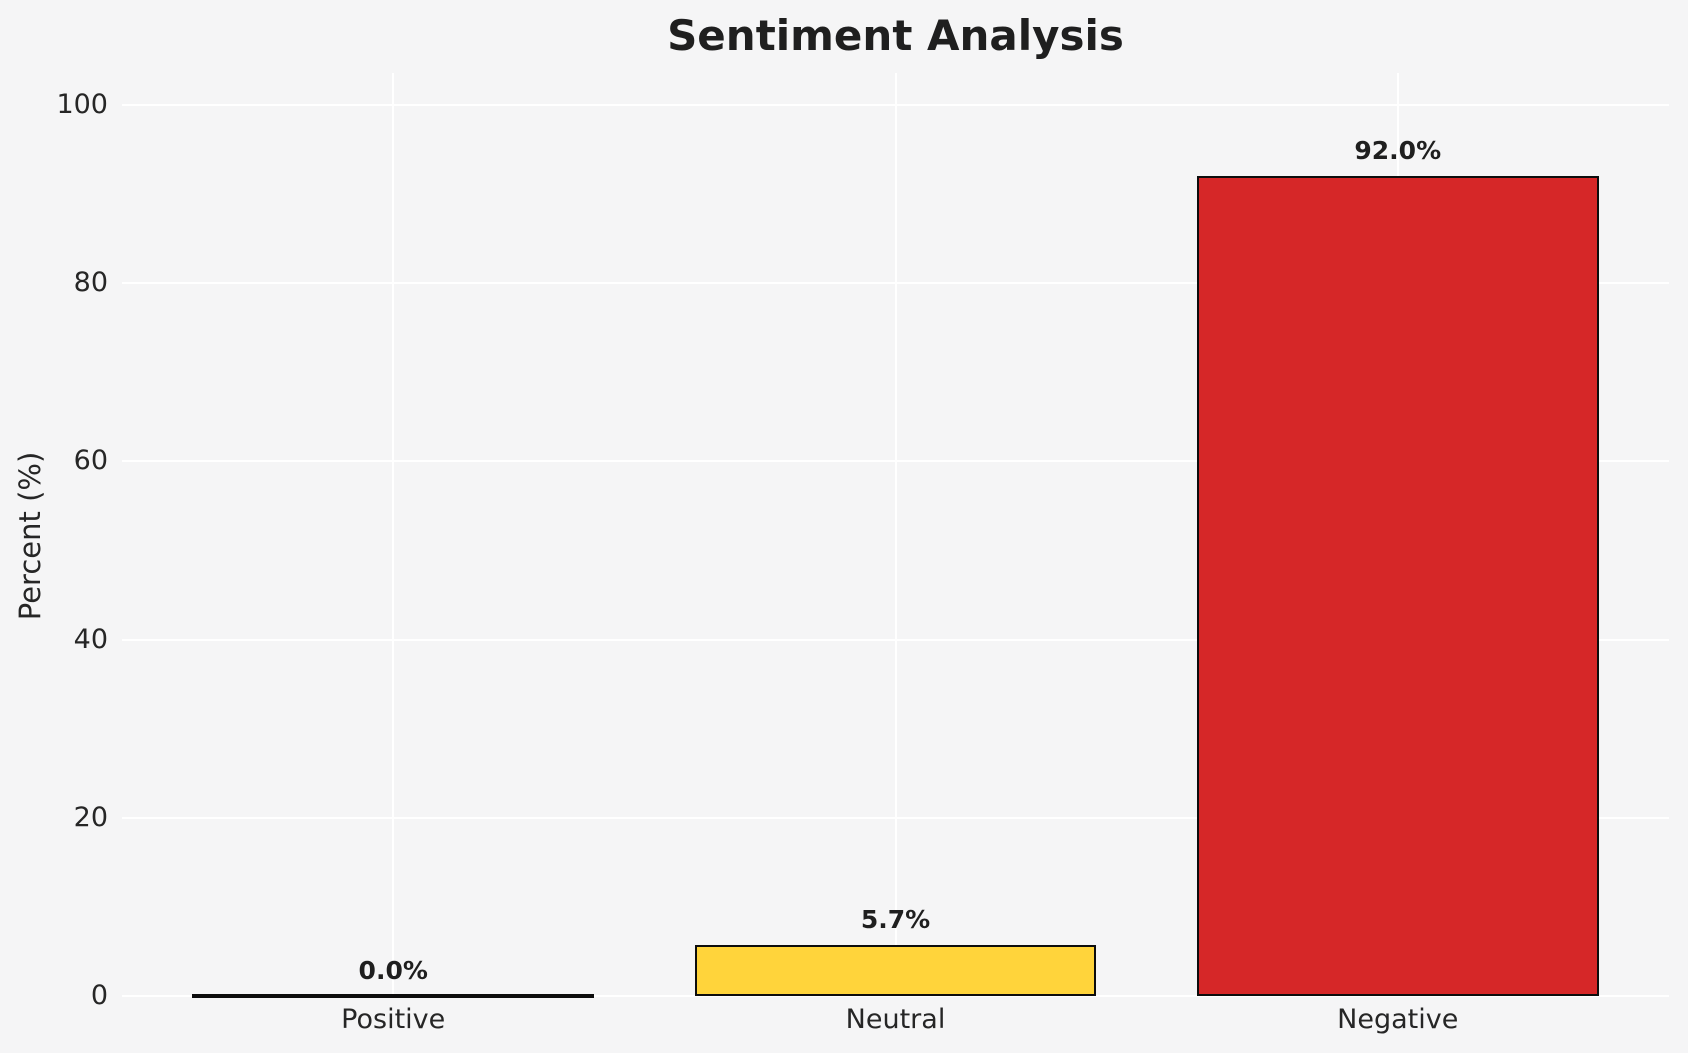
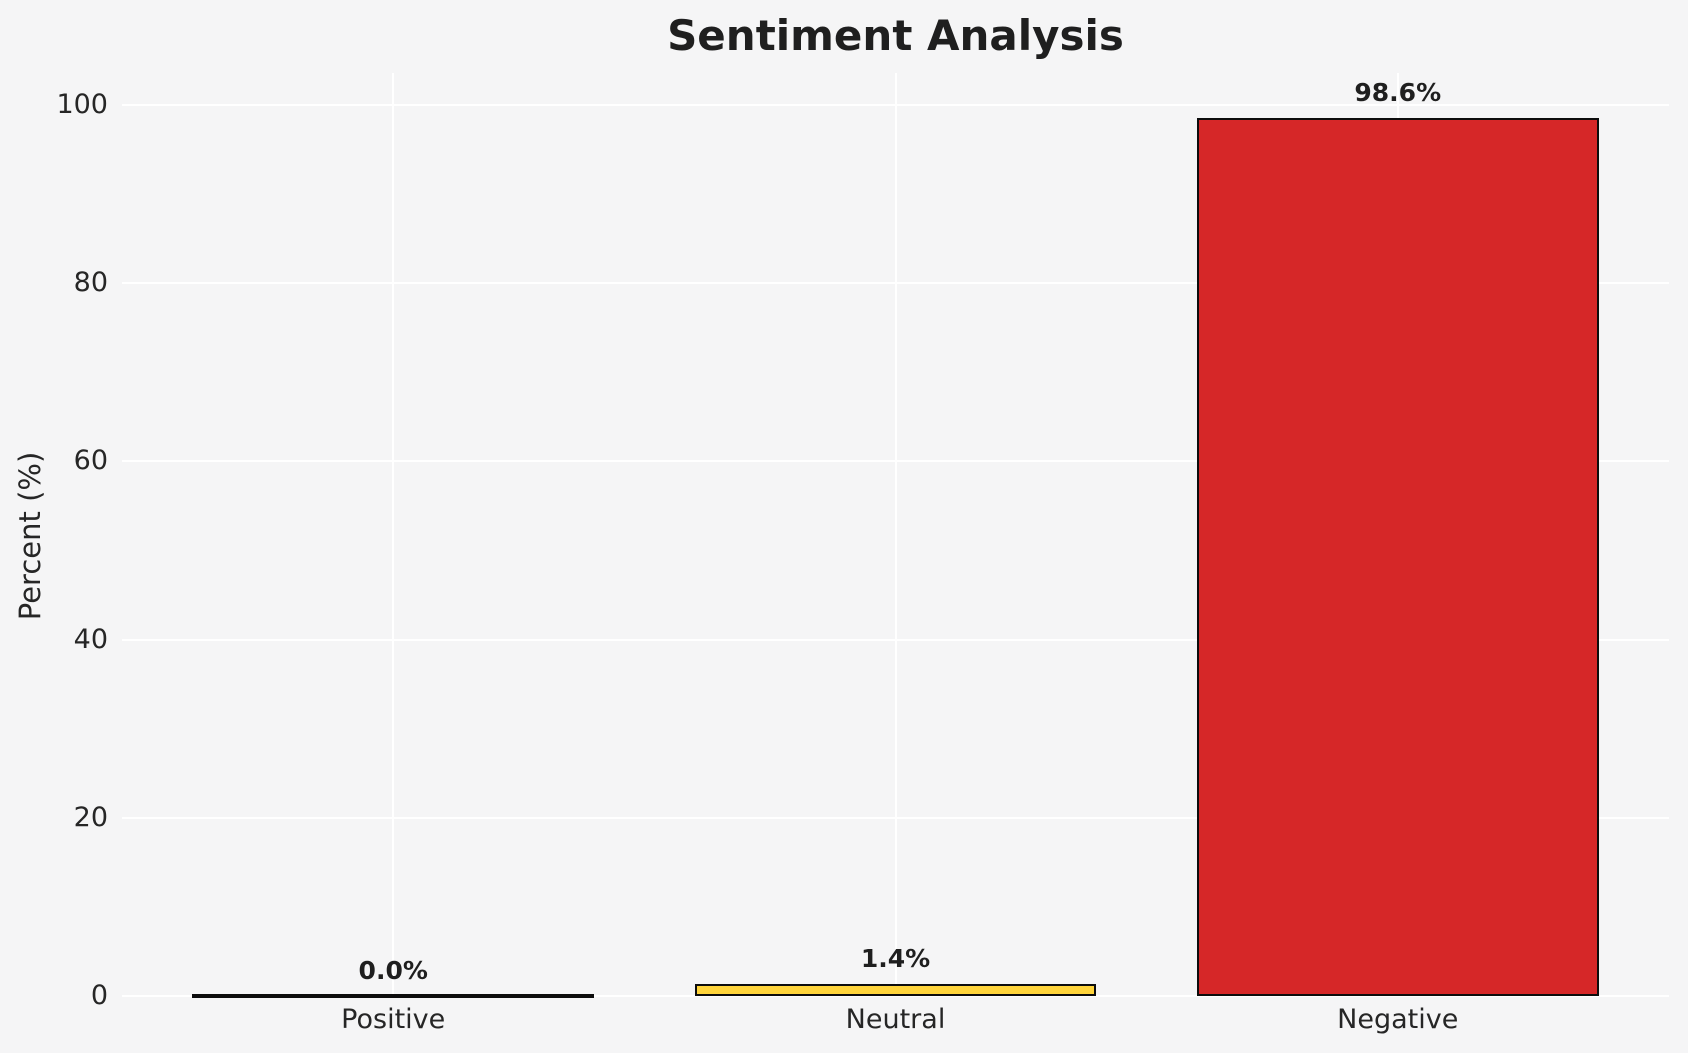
Neutral: 5.7% -> 1.4%
Negative: 92.0% -> 98.6%
